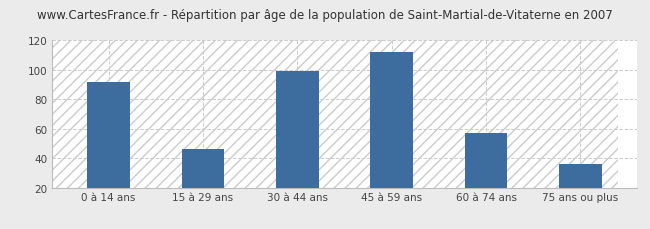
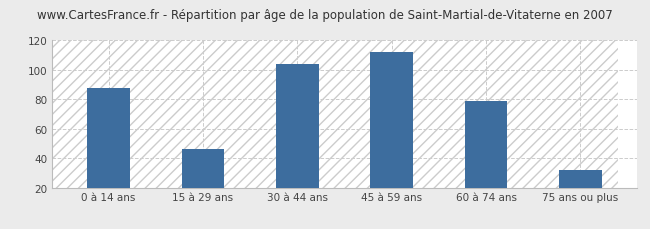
0 à 14 ans: 92 -> 88
30 à 44 ans: 99 -> 104
60 à 74 ans: 57 -> 79
75 ans ou plus: 36 -> 32
